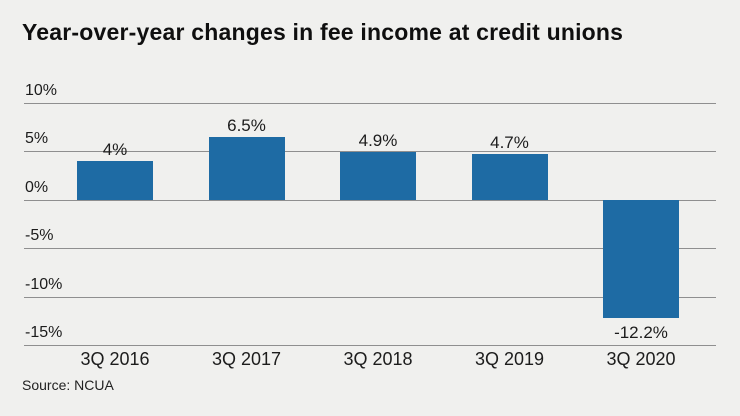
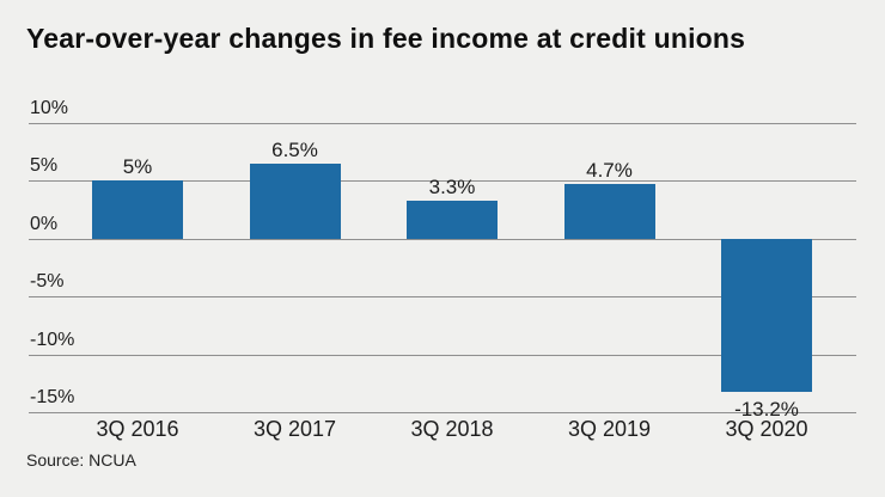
3Q 2016: 4% -> 5%
3Q 2018: 4.9% -> 3.3%
3Q 2020: -12.2% -> -13.2%
